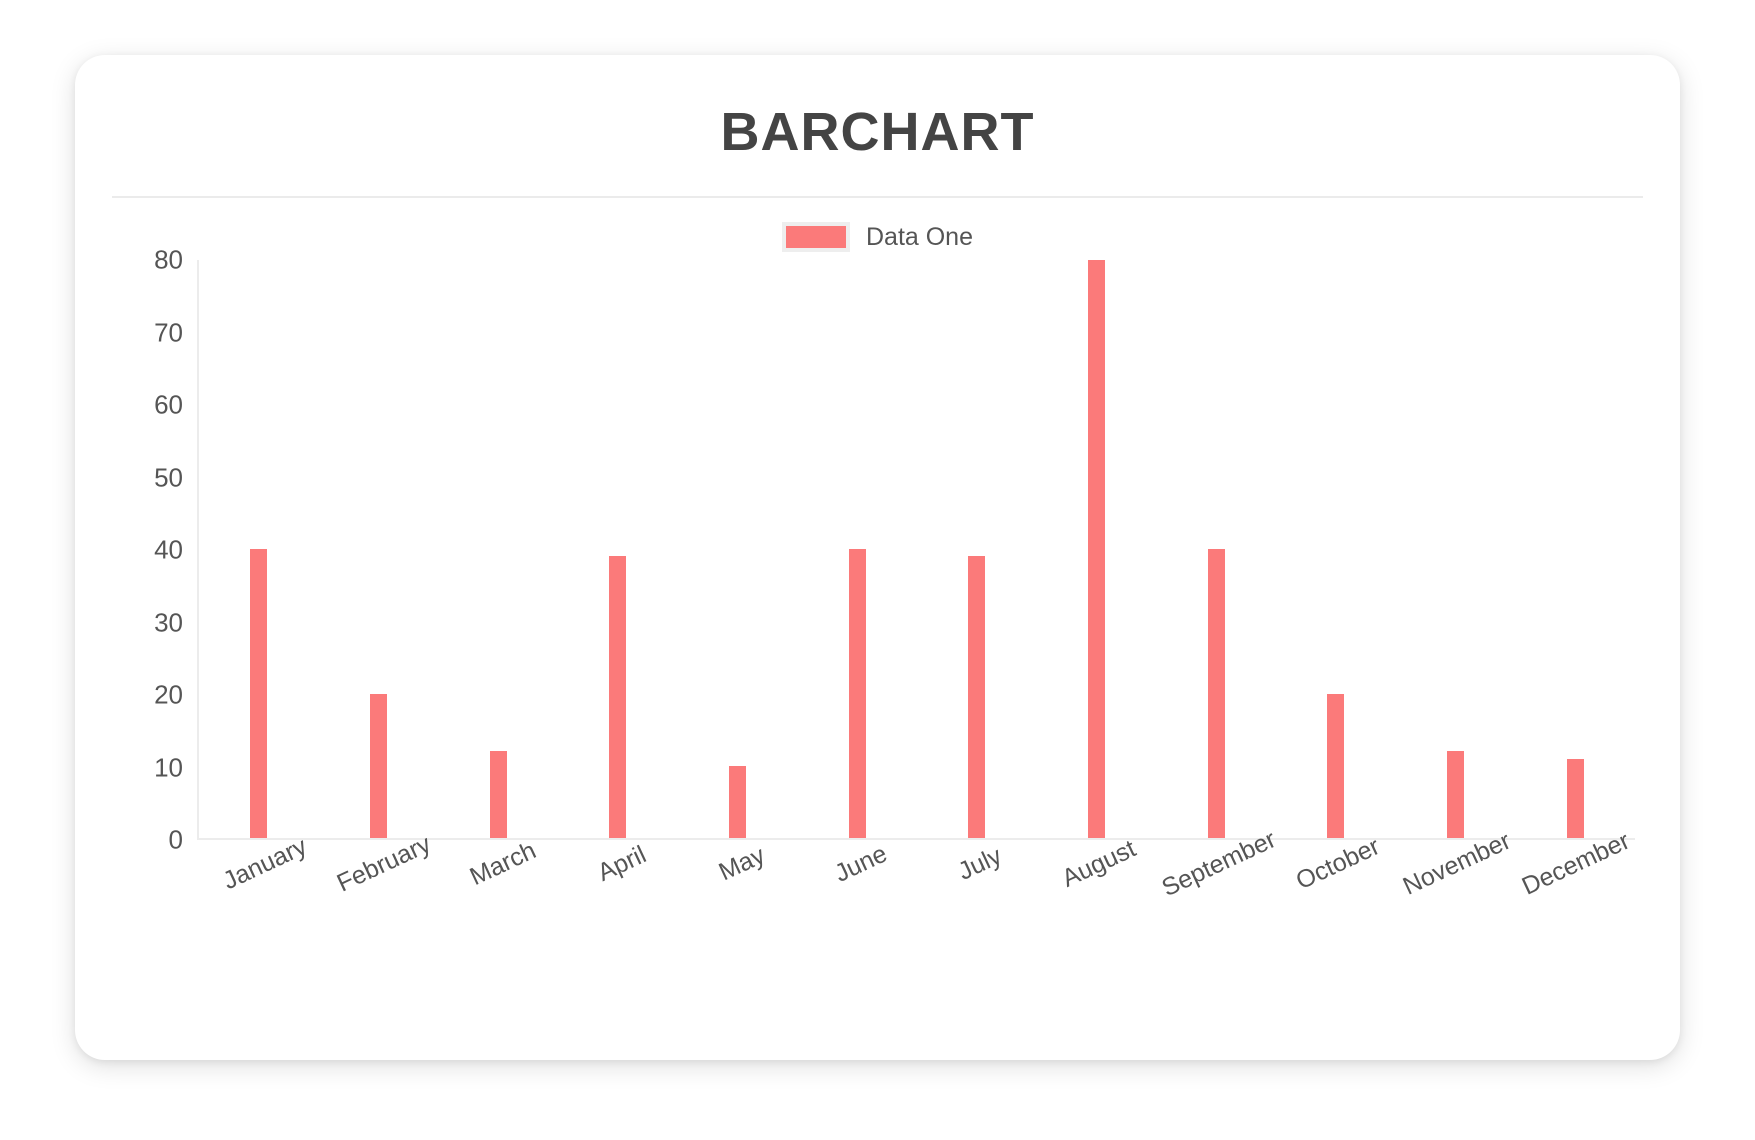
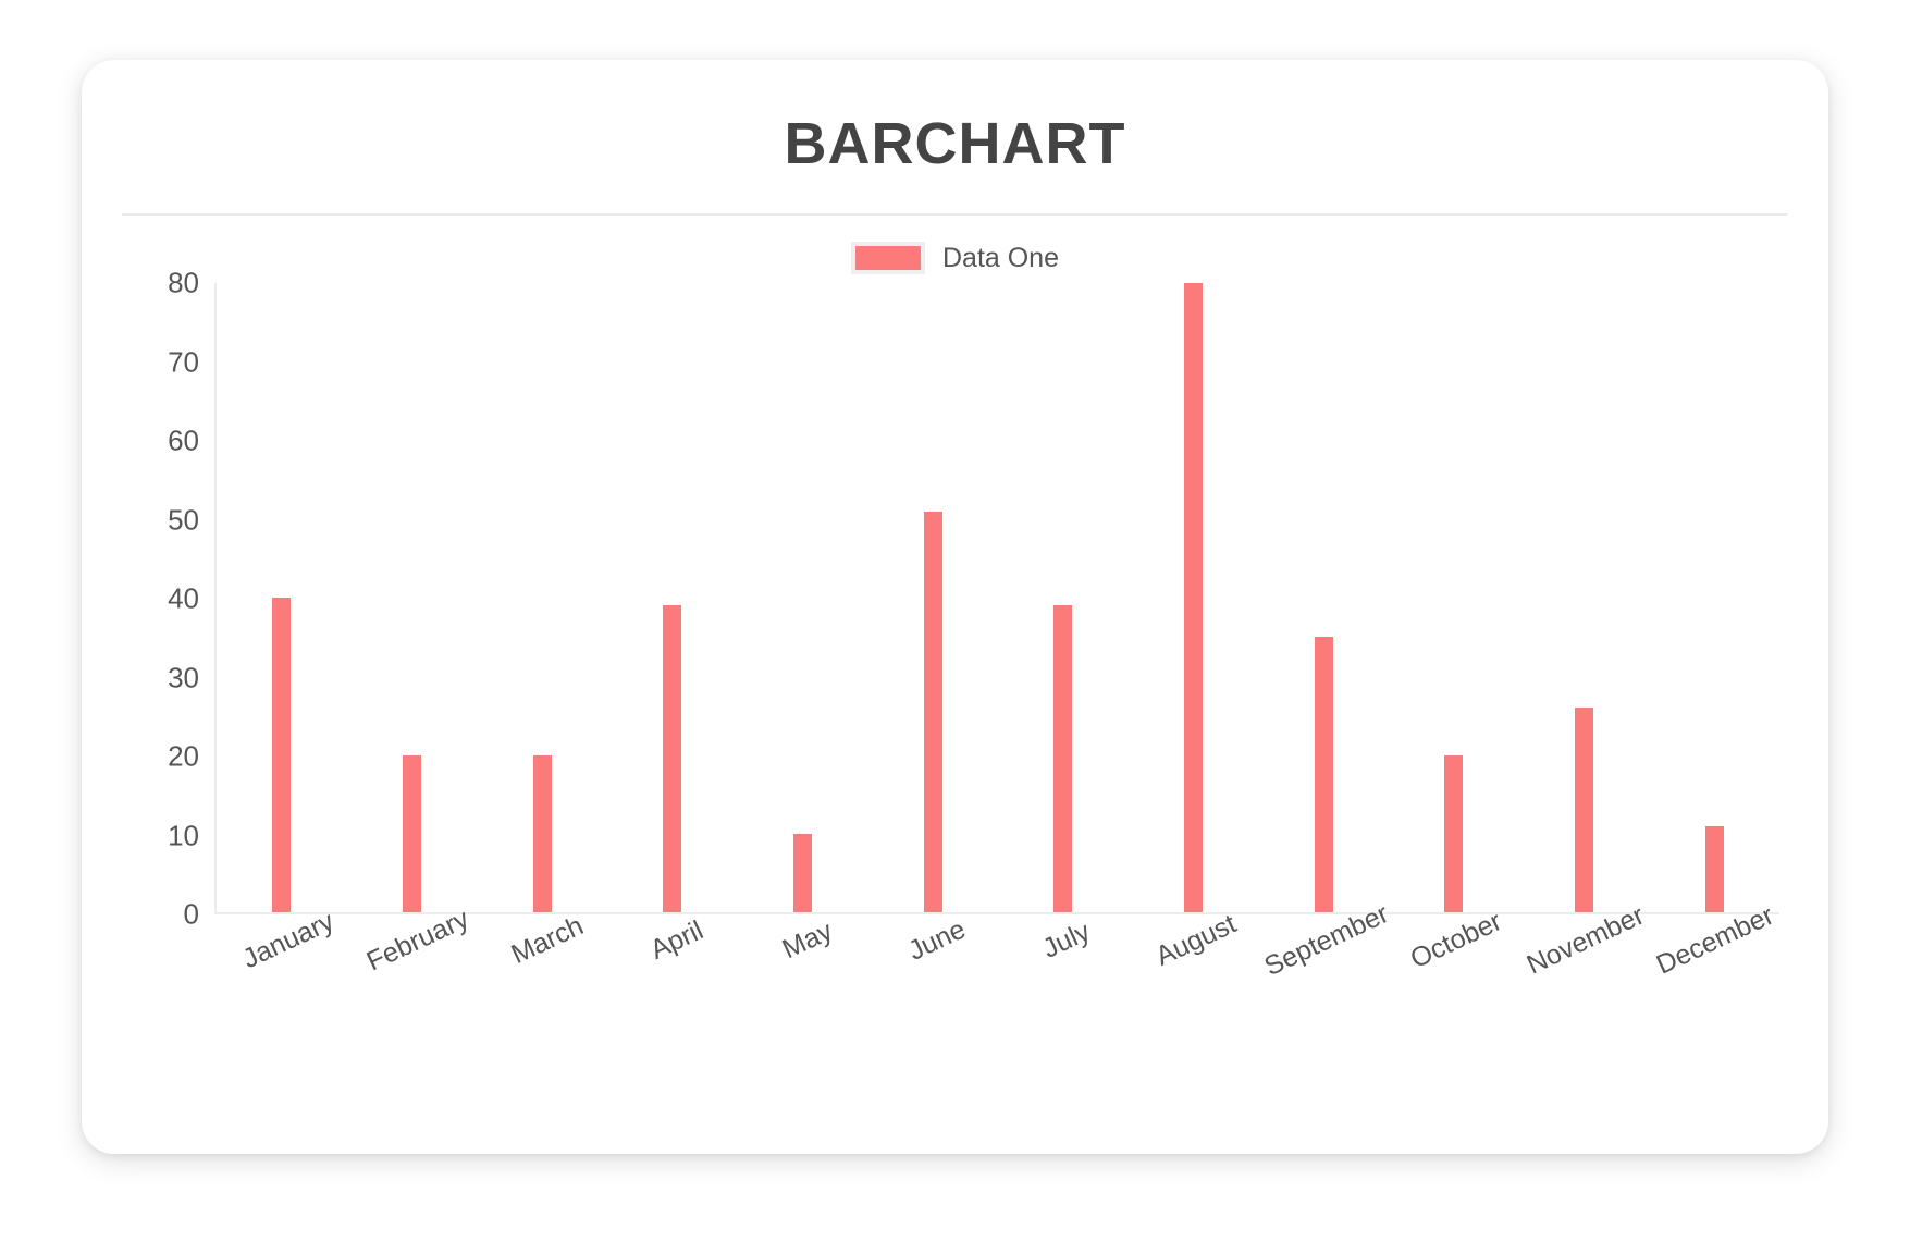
March: 12 -> 20
June: 40 -> 51
September: 40 -> 35
November: 12 -> 26
